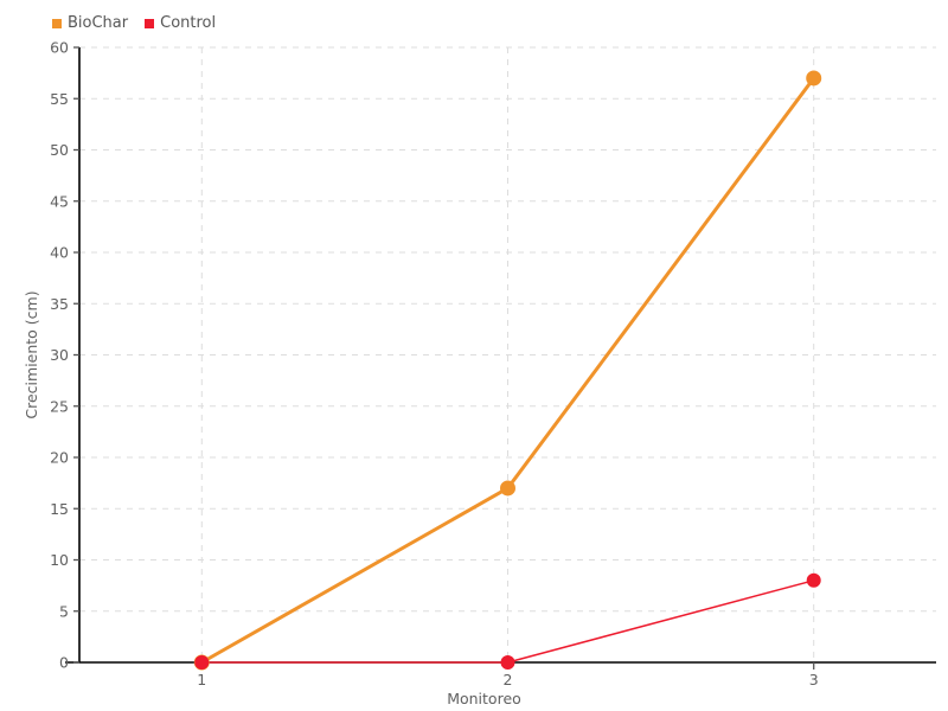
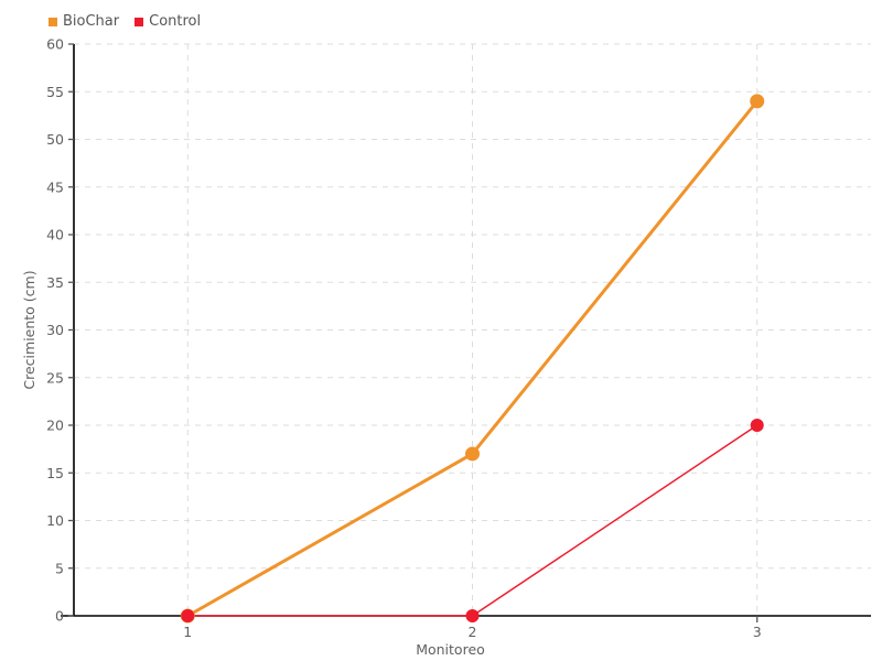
BioChar/3: 57 -> 54
Control/3: 8 -> 20
